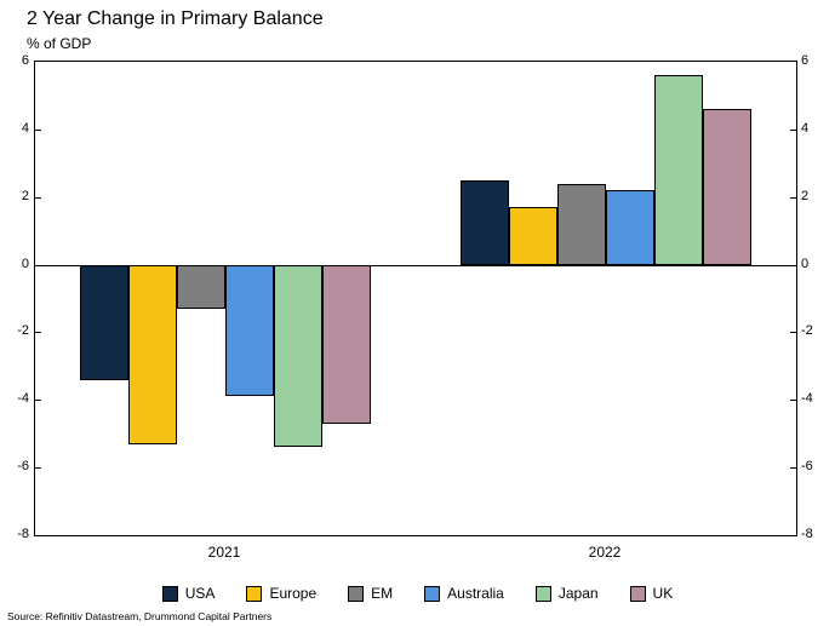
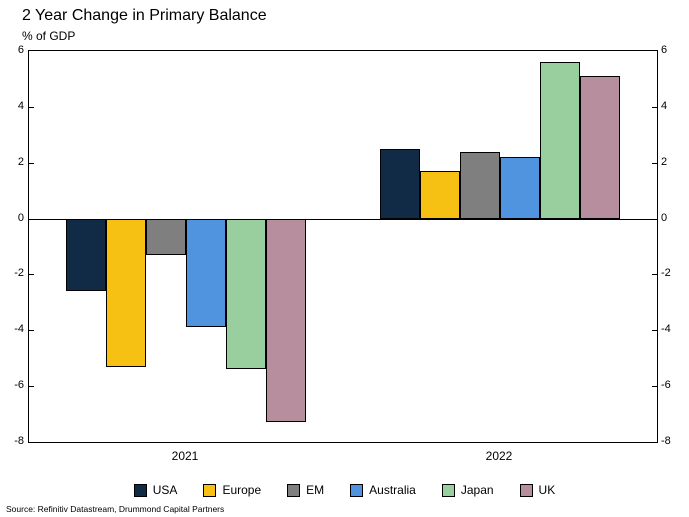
USA/2021: -3.4 -> -2.6
UK/2021: -4.7 -> -7.3
UK/2022: 4.6 -> 5.1
